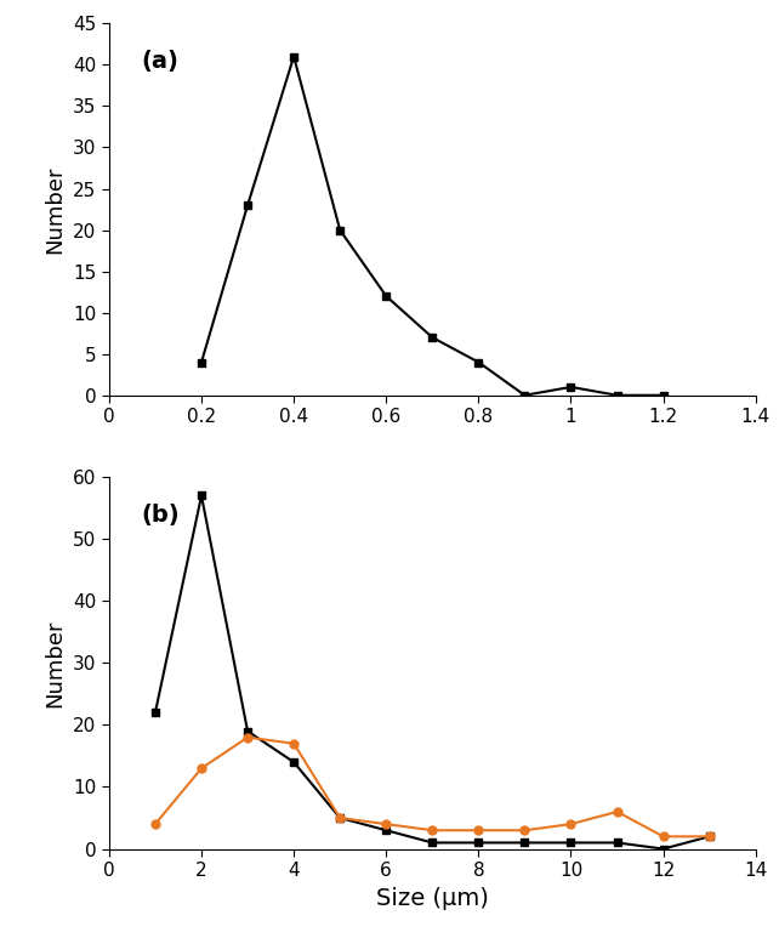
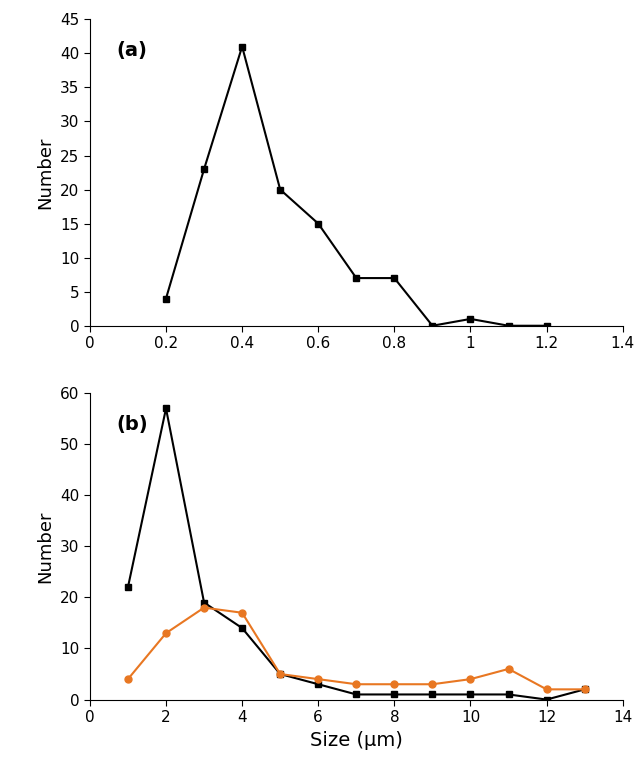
0.6: 12 -> 15
0.8: 4 -> 7
